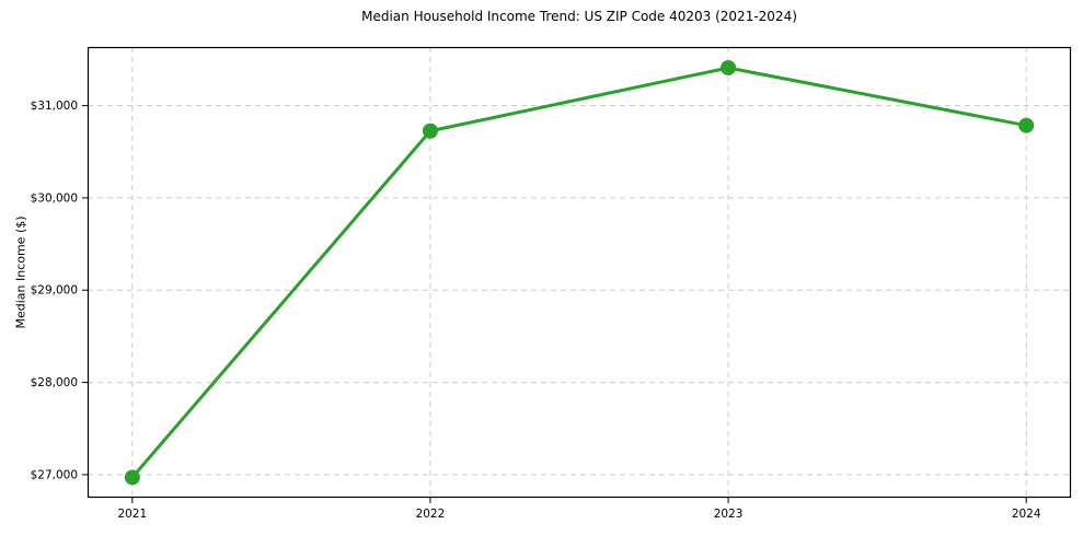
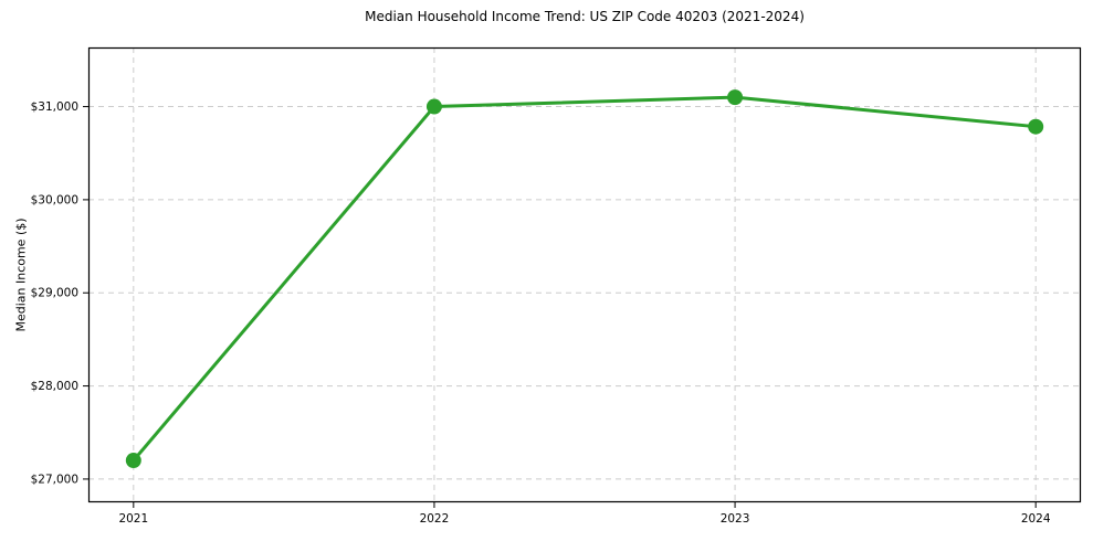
2021: $27000 -> $27200
2022: $30700 -> $31000
2023: $31400 -> $31100
